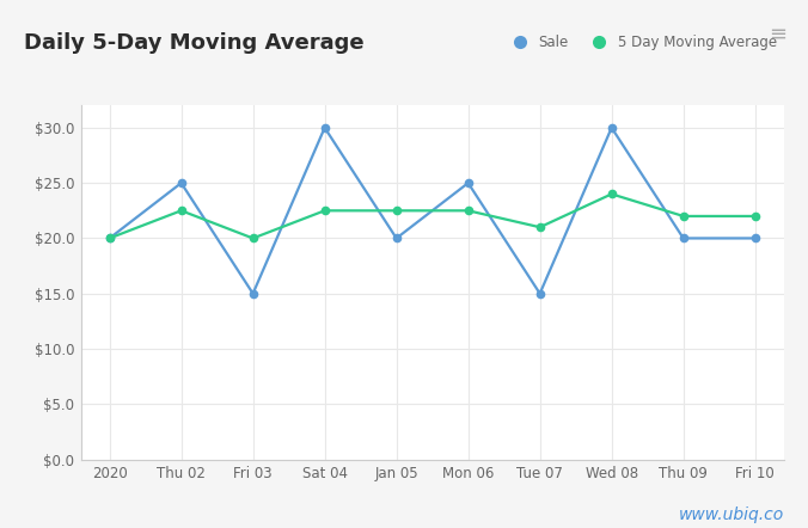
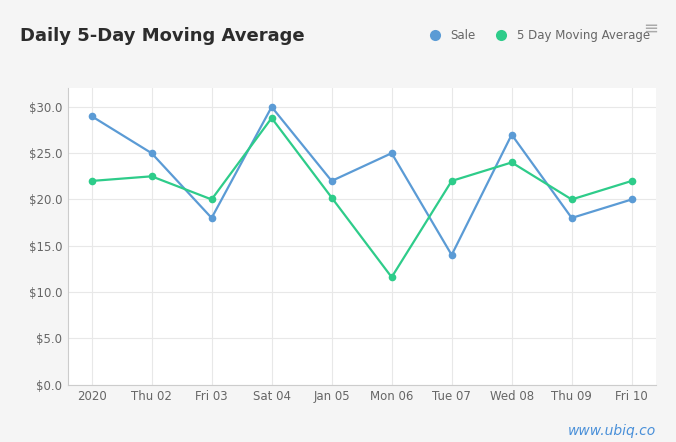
Sale/2020: $20 -> $29
5 Day Moving Average/2020: $20.0 -> $22.0
Sale/Fri 03: $15 -> $18
5 Day Moving Average/Sat 04: $22.5 -> $28.8
Sale/Jan 05: $20 -> $22
5 Day Moving Average/Jan 05: $22.5 -> $20.2
5 Day Moving Average/Mon 06: $22.5 -> $11.6
Sale/Tue 07: $15 -> $14
5 Day Moving Average/Tue 07: $21.0 -> $22.0
Sale/Wed 08: $30 -> $27
Sale/Thu 09: $20 -> $18
5 Day Moving Average/Thu 09: $22.0 -> $20.0
